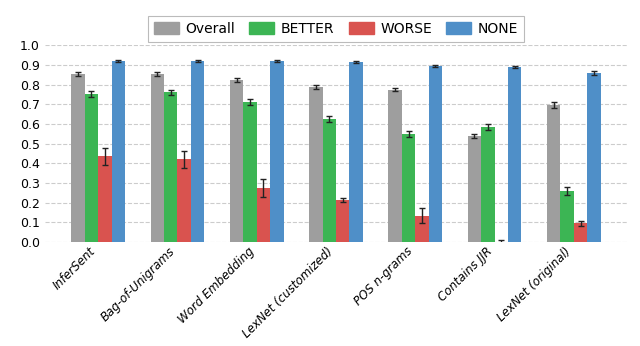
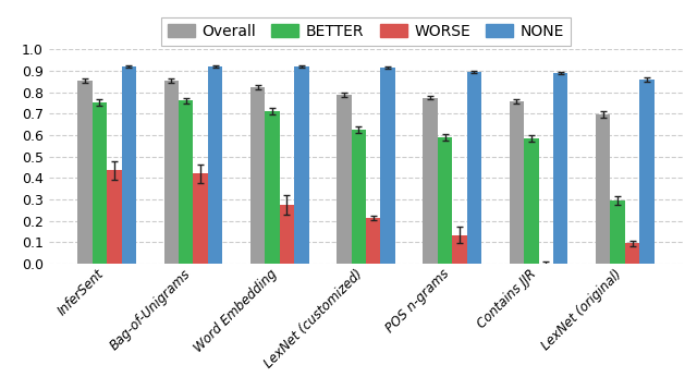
BETTER/POS n-grams: 0.55 -> 0.59
Overall/Contains JJR: 0.54 -> 0.76
BETTER/LexNet (original): 0.26 -> 0.29
